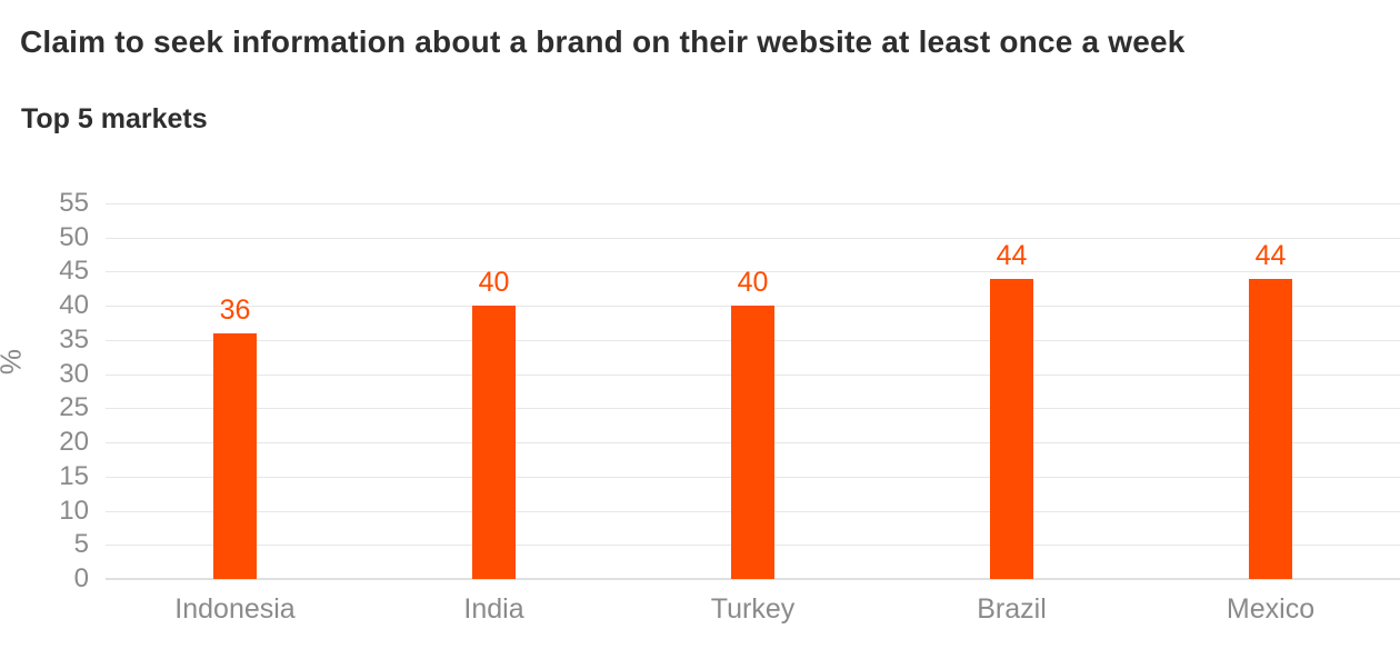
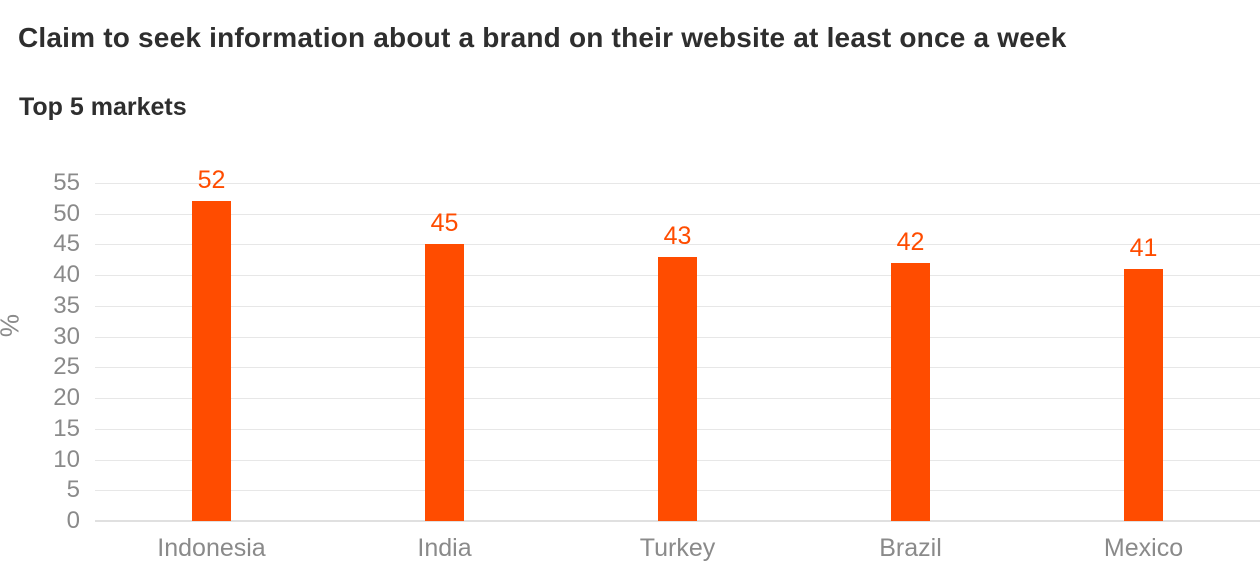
Indonesia: 36 -> 52
India: 40 -> 45
Turkey: 40 -> 43
Brazil: 44 -> 42
Mexico: 44 -> 41
